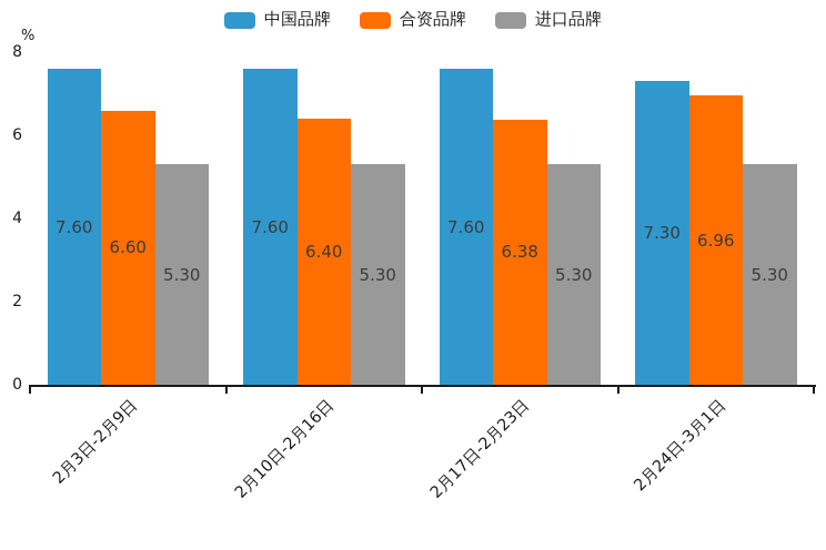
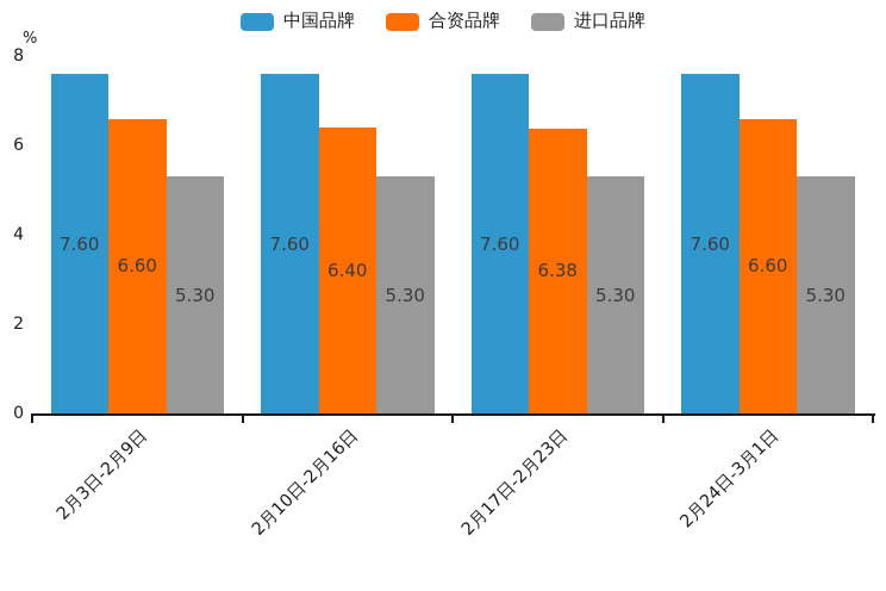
中国品牌/2月24日-3月1日: 7.30 -> 7.60
合资品牌/2月24日-3月1日: 6.96 -> 6.60
